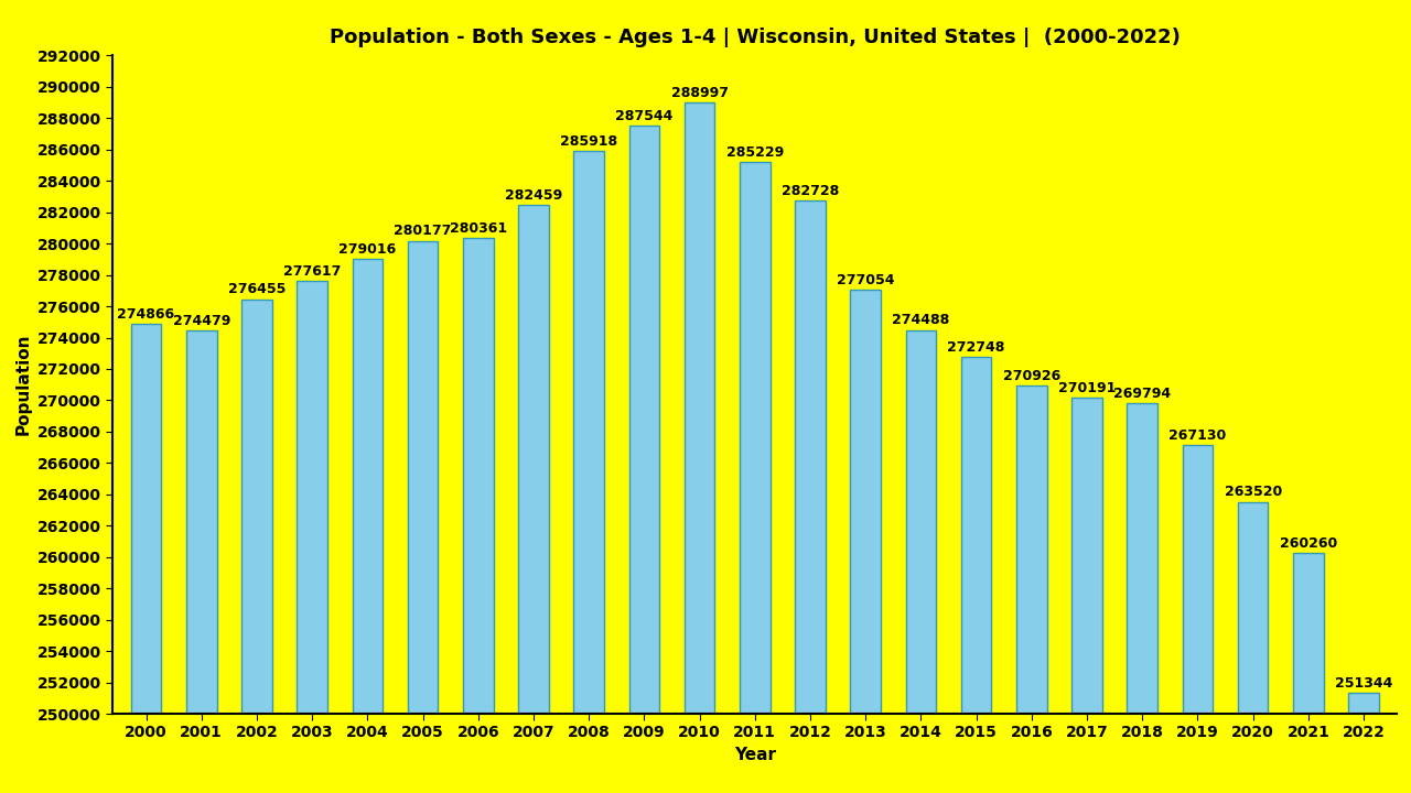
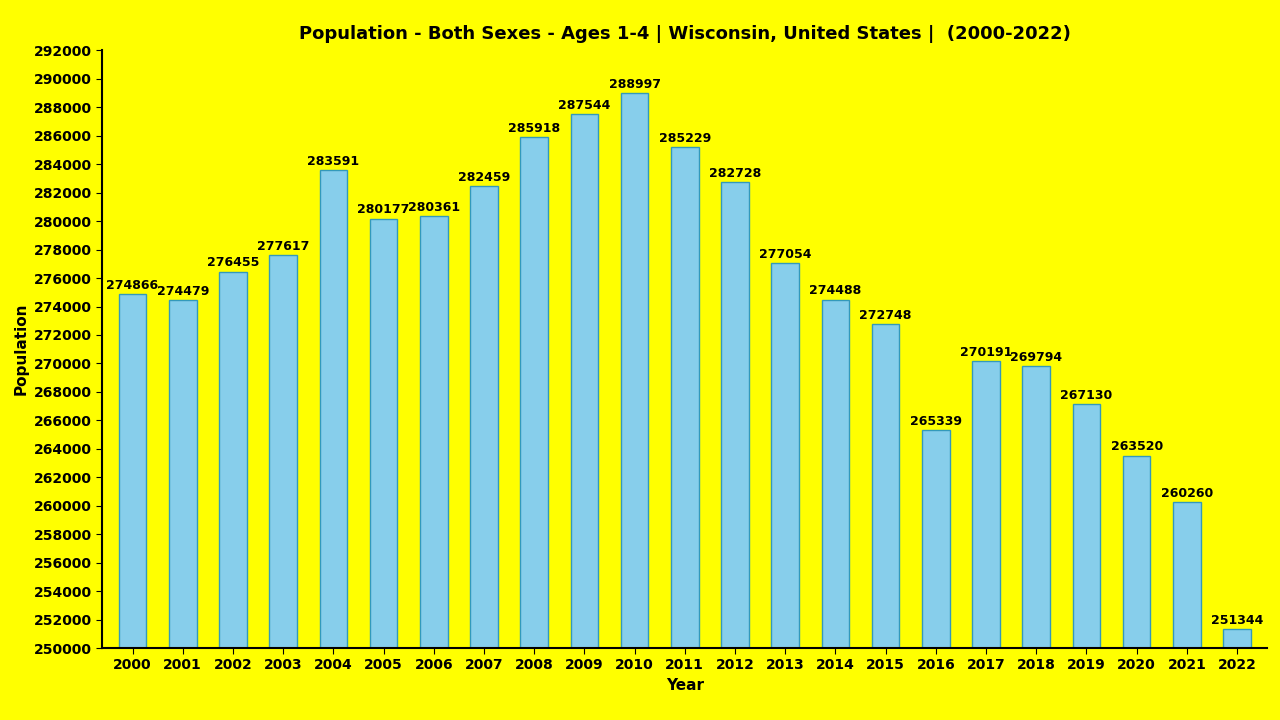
2004: 279016 -> 283591
2016: 270926 -> 265339
